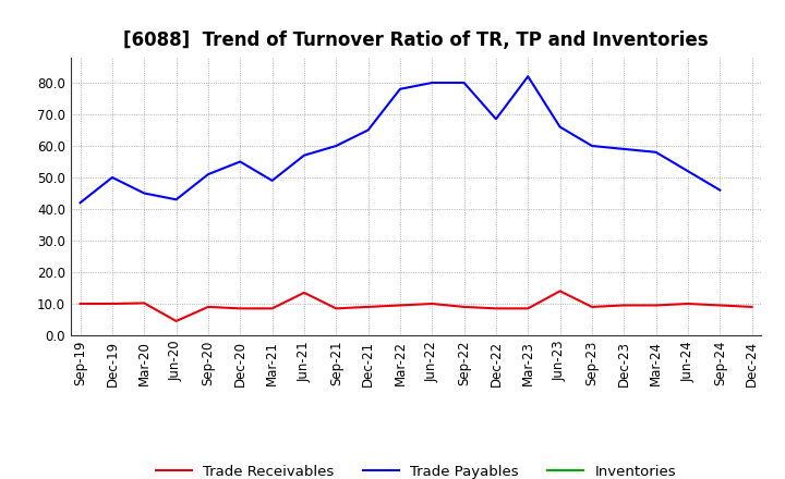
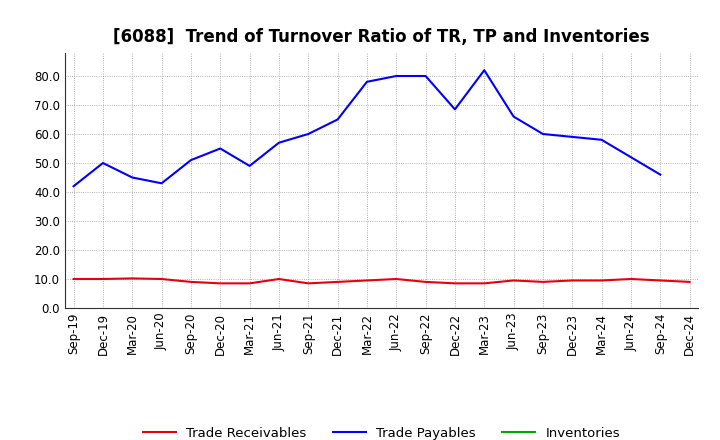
Trade Receivables/Jun-20: 4.5 -> 10.0
Trade Receivables/Jun-21: 13.5 -> 10.0
Trade Receivables/Jun-23: 14.0 -> 9.5
